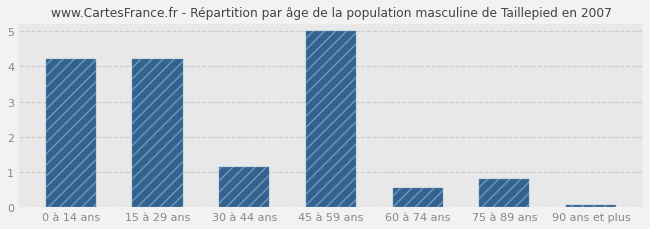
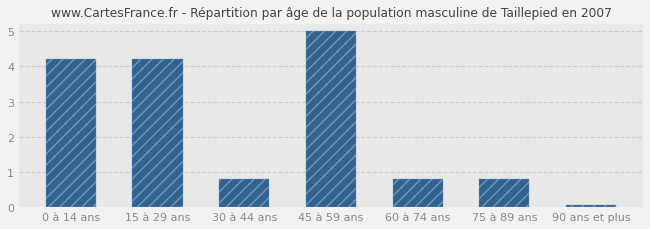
30 à 44 ans: 1.15 -> 0.80
60 à 74 ans: 0.55 -> 0.80
